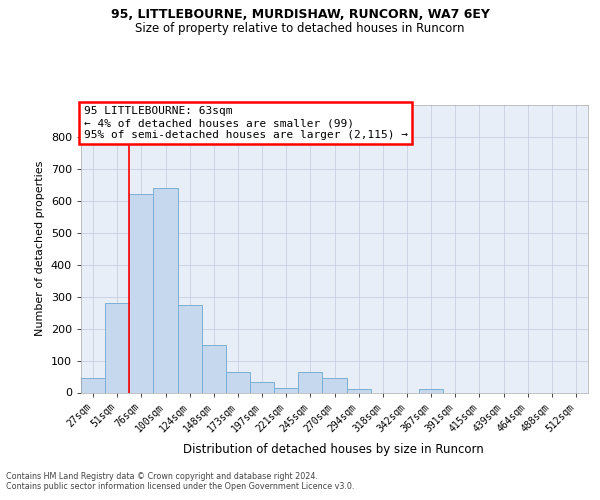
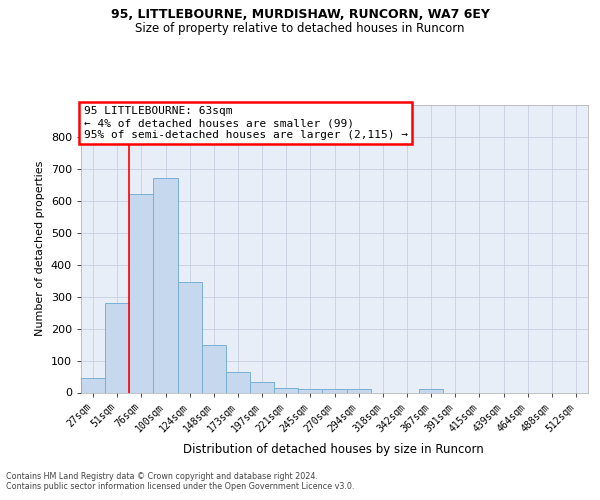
100sqm: 640 -> 670
124sqm: 275 -> 345
245sqm: 65 -> 12
270sqm: 45 -> 12
